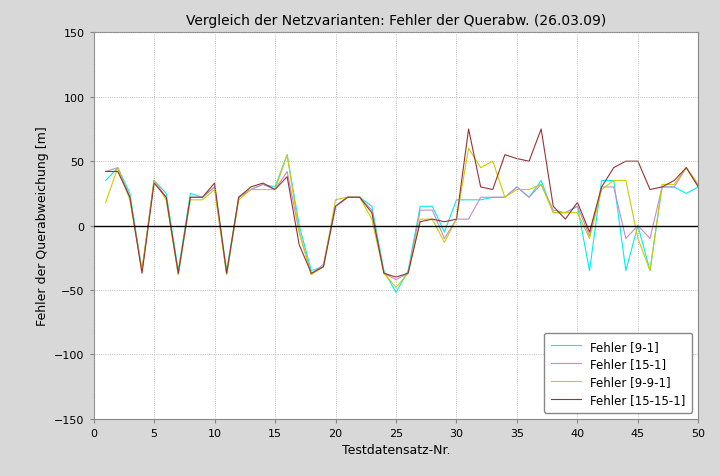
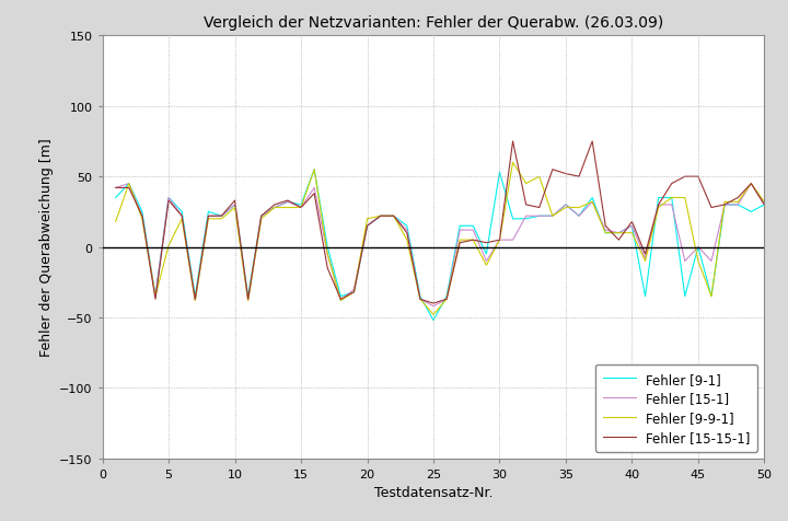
Fehler [9-9-1]/5: 35 -> 1
Fehler [9-1]/30: 20 -> 53
